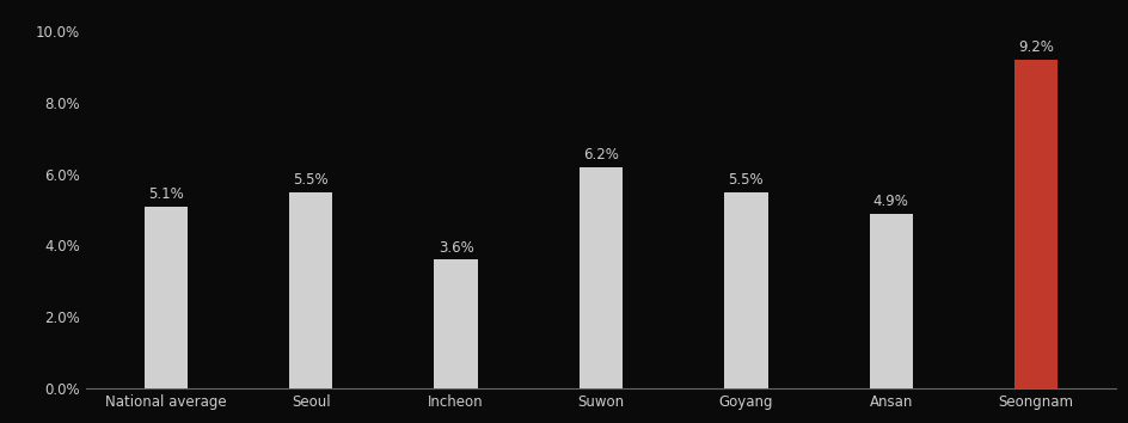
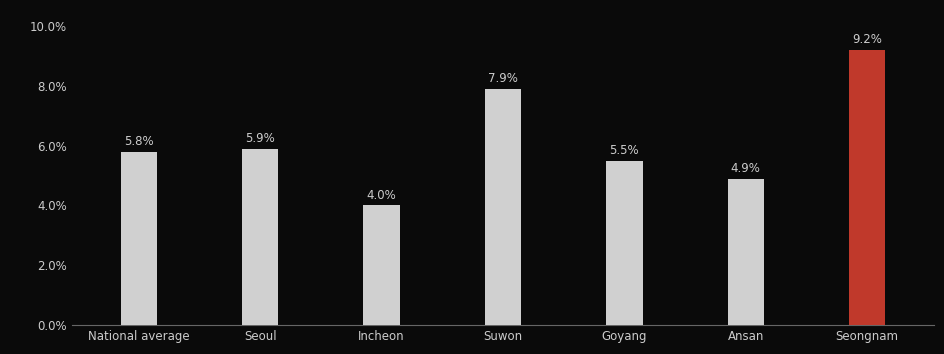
National average: 5.1% -> 5.8%
Seoul: 5.5% -> 5.9%
Incheon: 3.6% -> 4.0%
Suwon: 6.2% -> 7.9%
